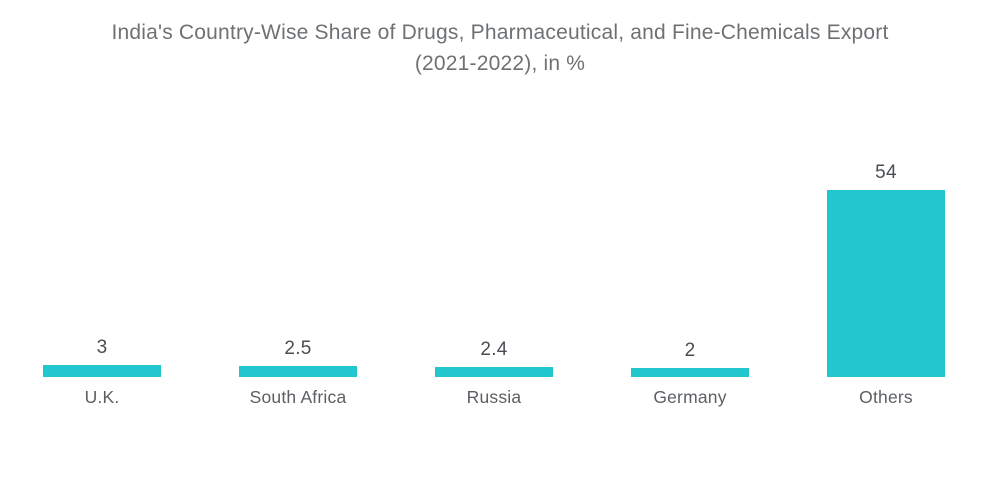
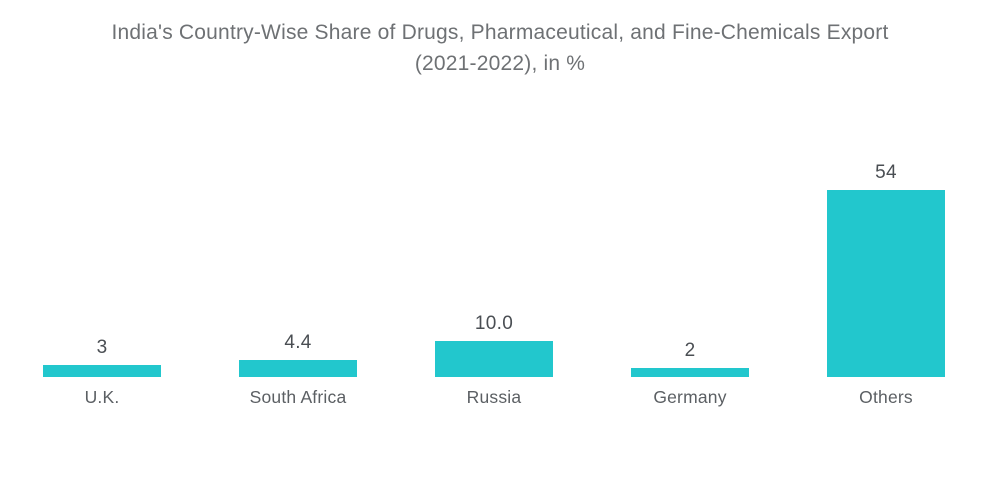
South Africa: 2.5 -> 4.4
Russia: 2.4 -> 10.0
